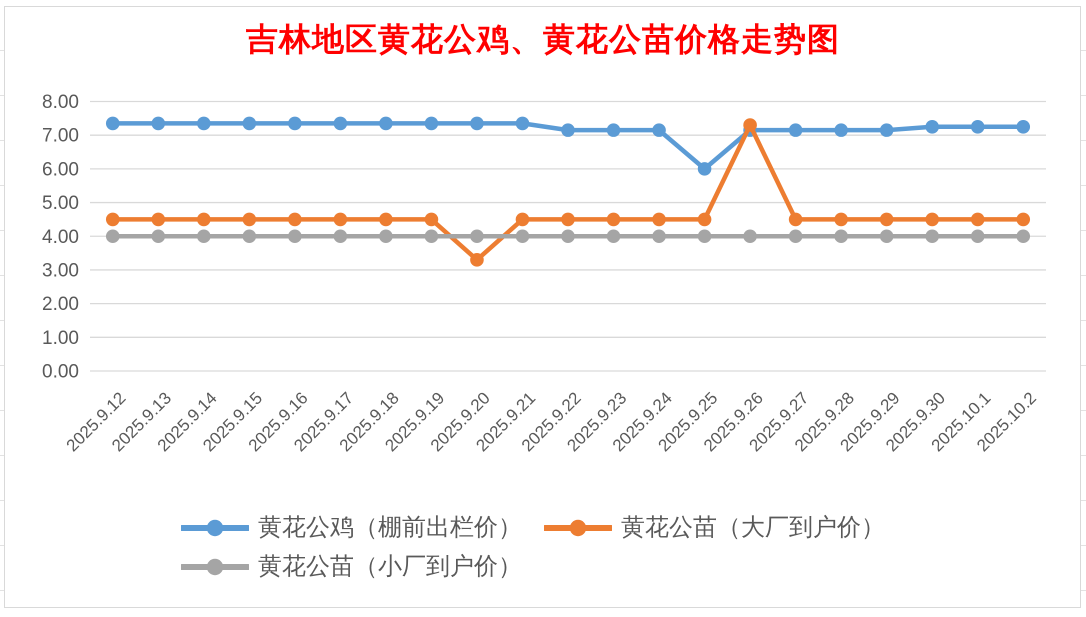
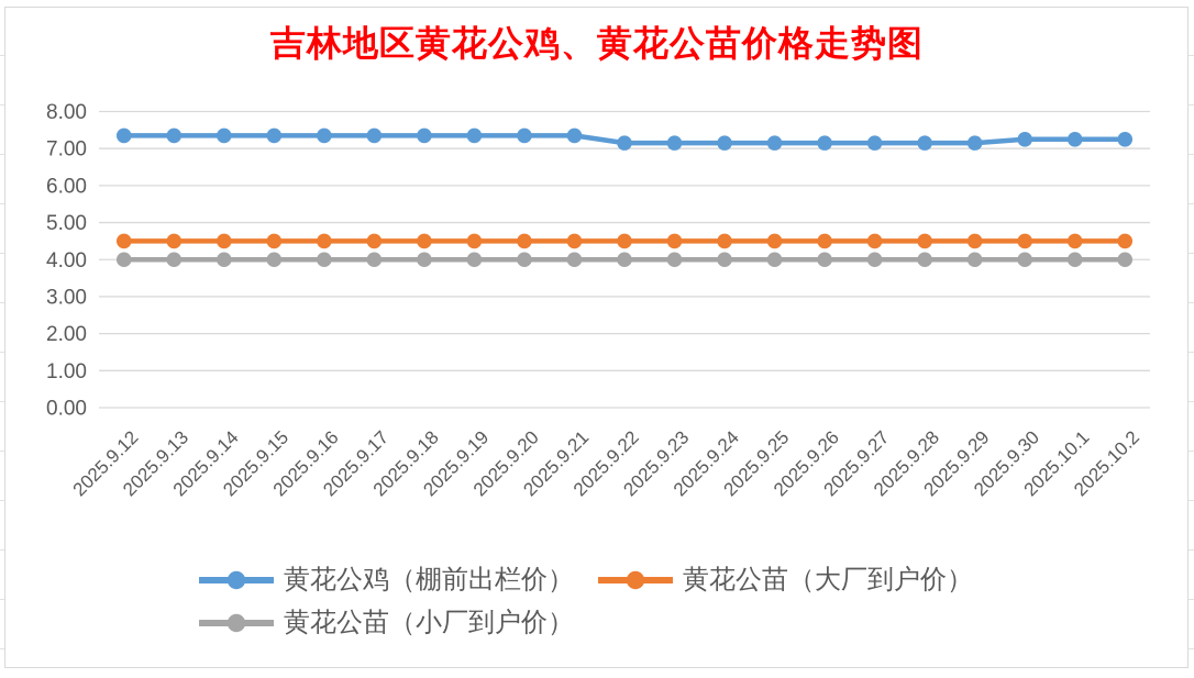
黄花公苗（大厂到户价）/2025.9.20: 3.3 -> 4.5
黄花公鸡（棚前出栏价）/2025.9.25: 6.0 -> 7.2
黄花公苗（大厂到户价）/2025.9.26: 7.3 -> 4.5
